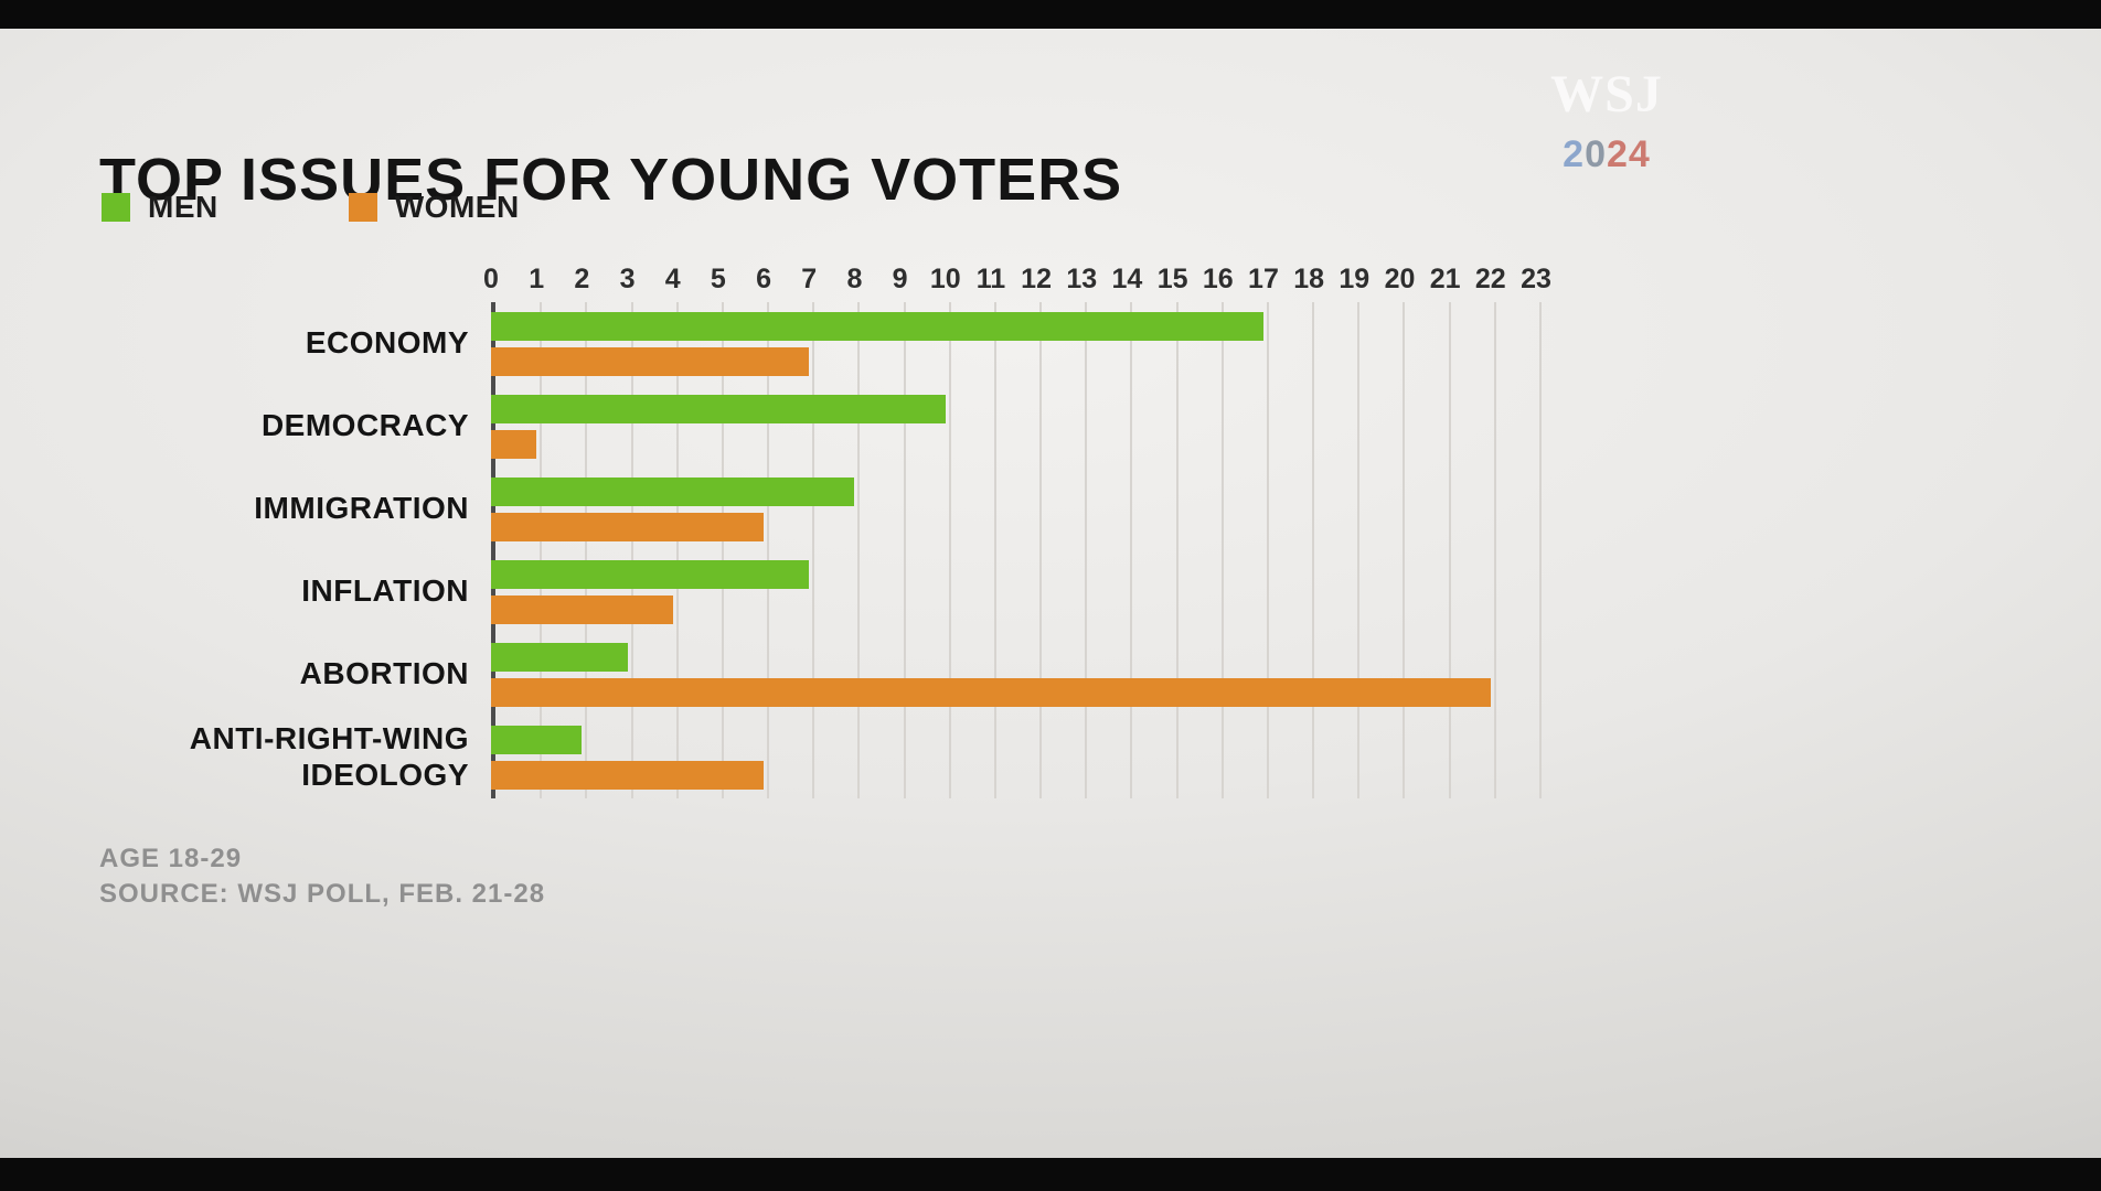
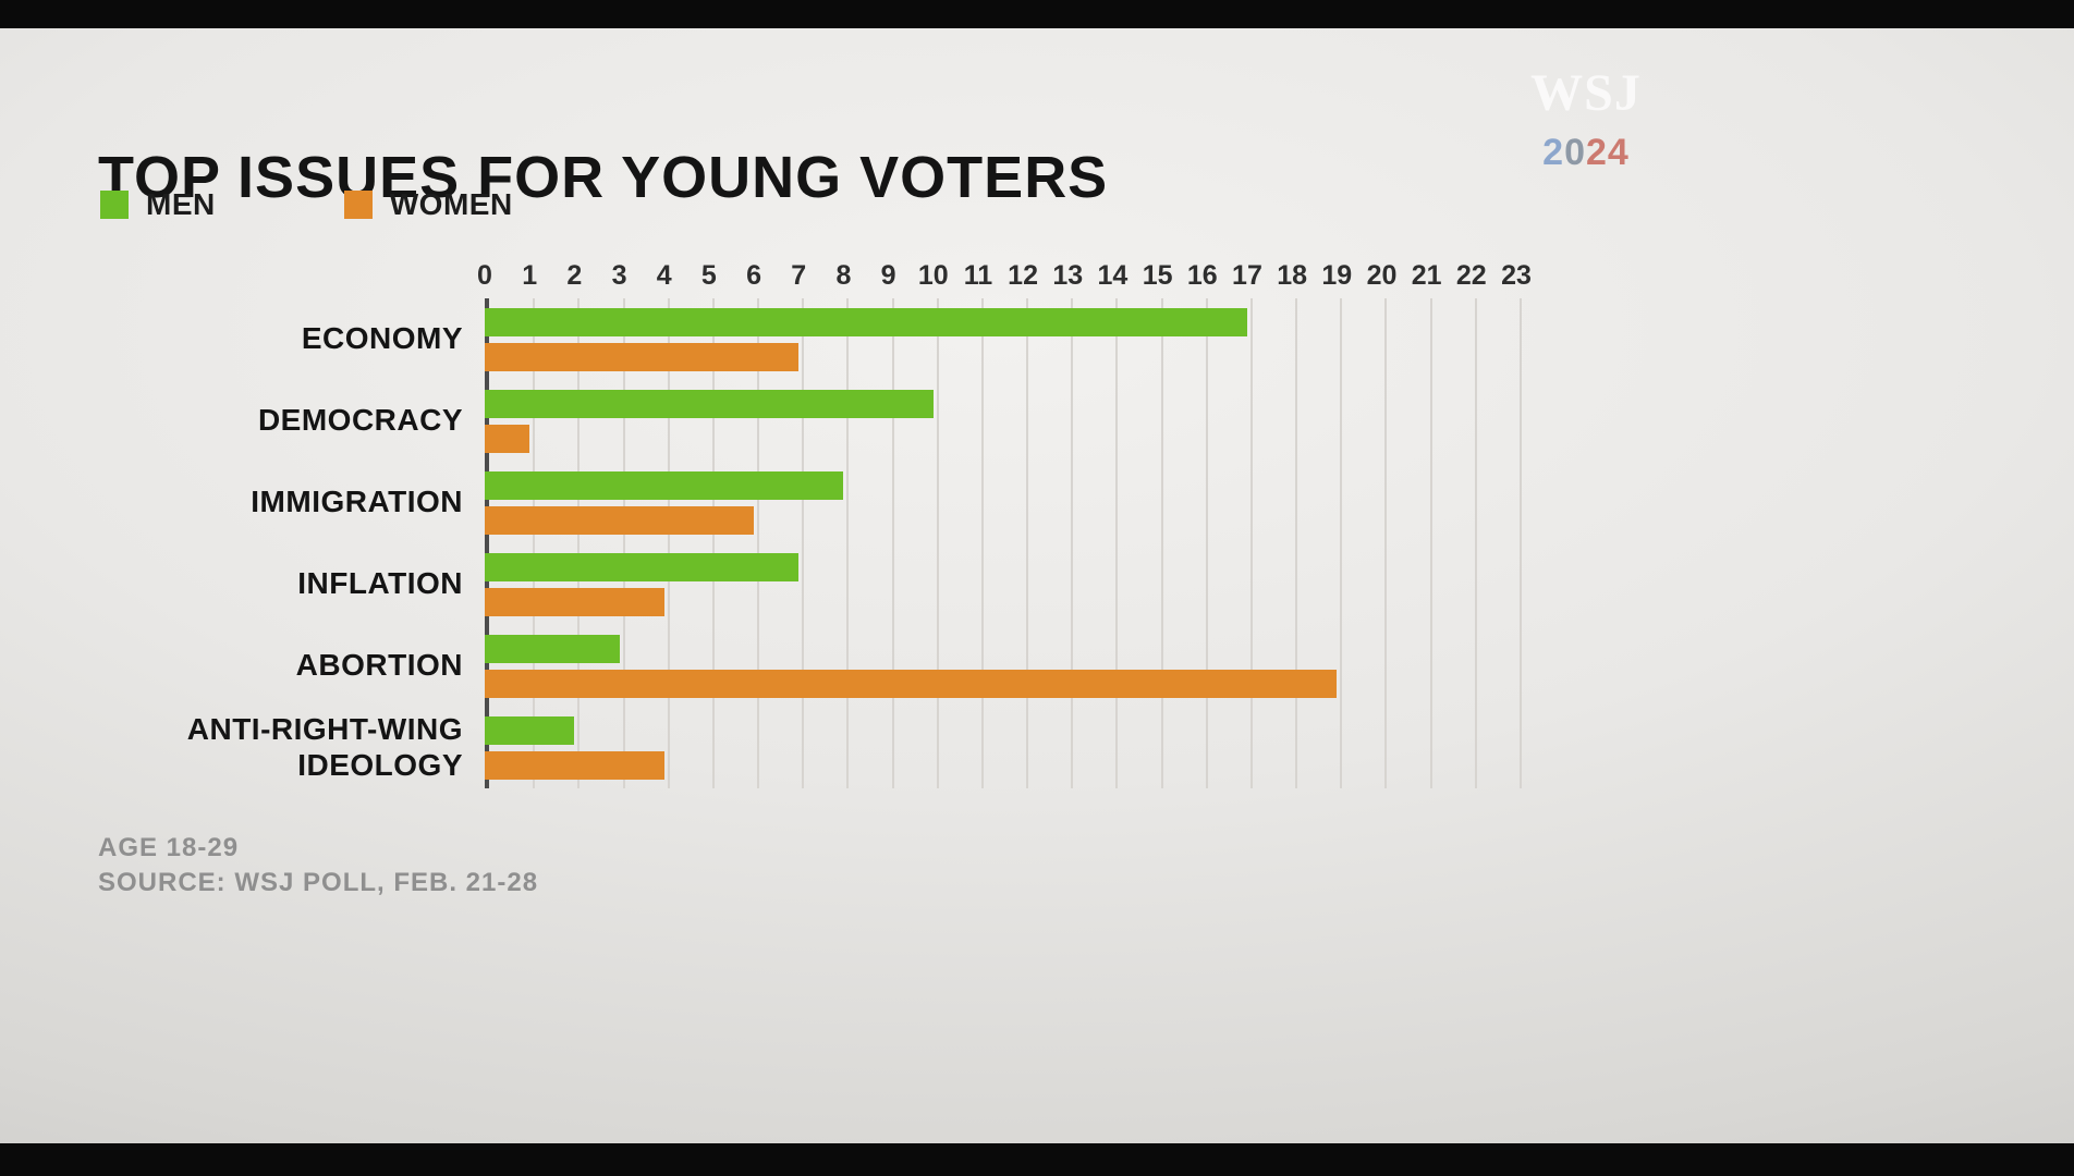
WOMEN/ABORTION: 22 -> 19
WOMEN/ANTI-RIGHT-WING IDEOLOGY: 6 -> 4
